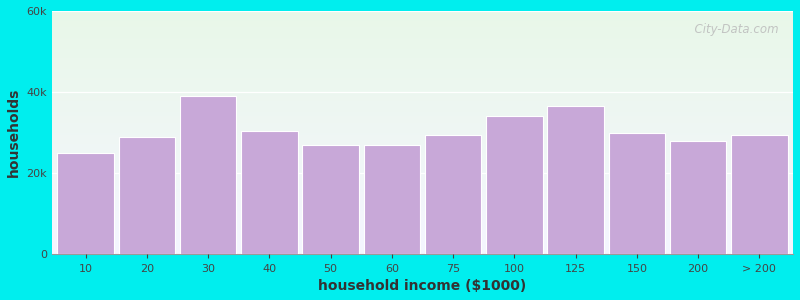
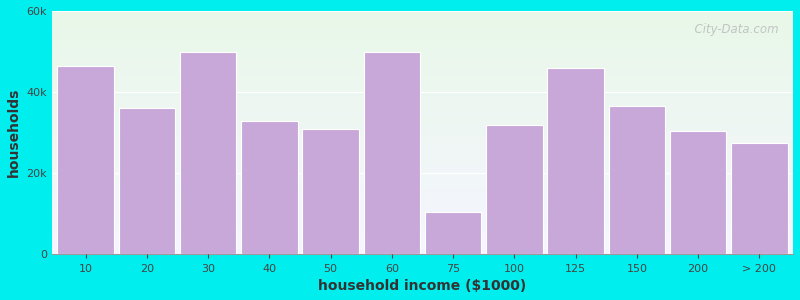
10: 25.0k -> 46.5k
20: 29.0k -> 36.0k
30: 39.0k -> 50.0k
40: 30.5k -> 33.0k
50: 27.0k -> 31.0k
60: 27.0k -> 50.0k
75: 29.5k -> 10.5k
100: 34.0k -> 32.0k
125: 36.5k -> 46.0k
150: 30.0k -> 36.5k
200: 28.0k -> 30.5k
> 200: 29.5k -> 27.5k
